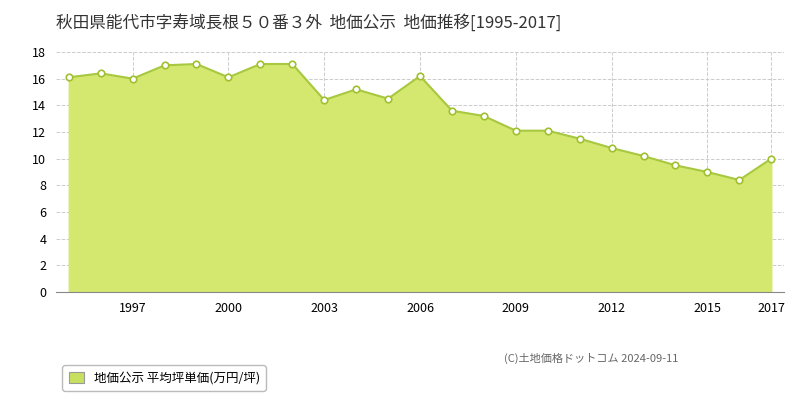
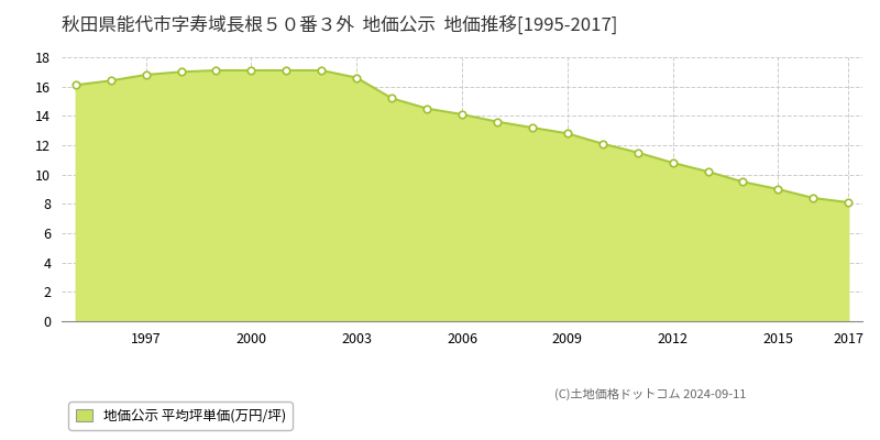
1997: 16.0 -> 16.8
2000: 16.1 -> 17.1
2003: 14.4 -> 16.6
2006: 16.2 -> 14.1
2009: 12.1 -> 12.8
2017: 10.0 -> 8.1
